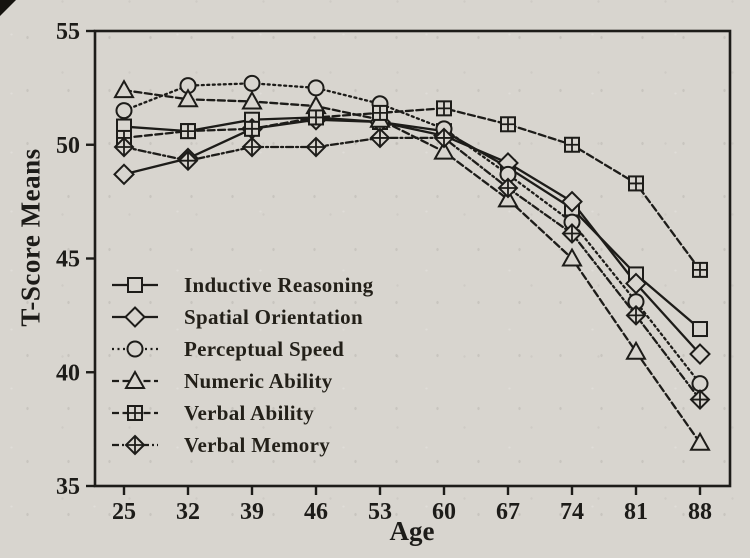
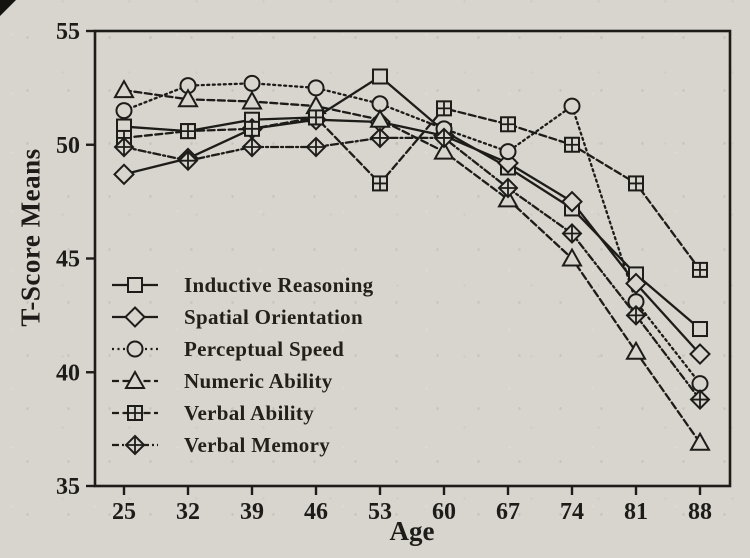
Inductive Reasoning/53: 51.0 -> 53.0
Verbal Ability/53: 51.4 -> 48.3
Perceptual Speed/67: 48.7 -> 49.7
Perceptual Speed/74: 46.6 -> 51.7
